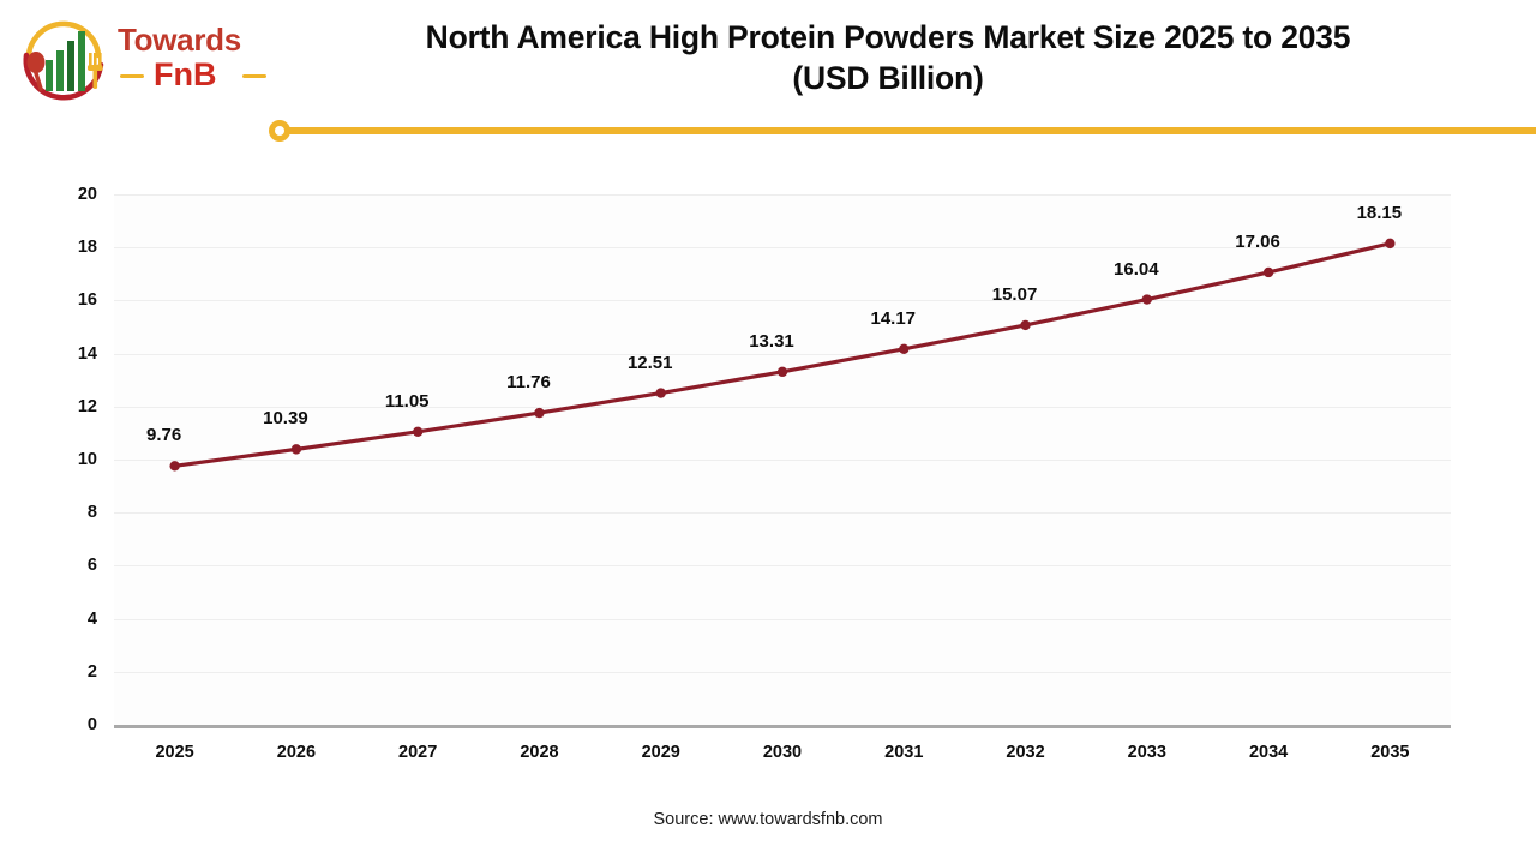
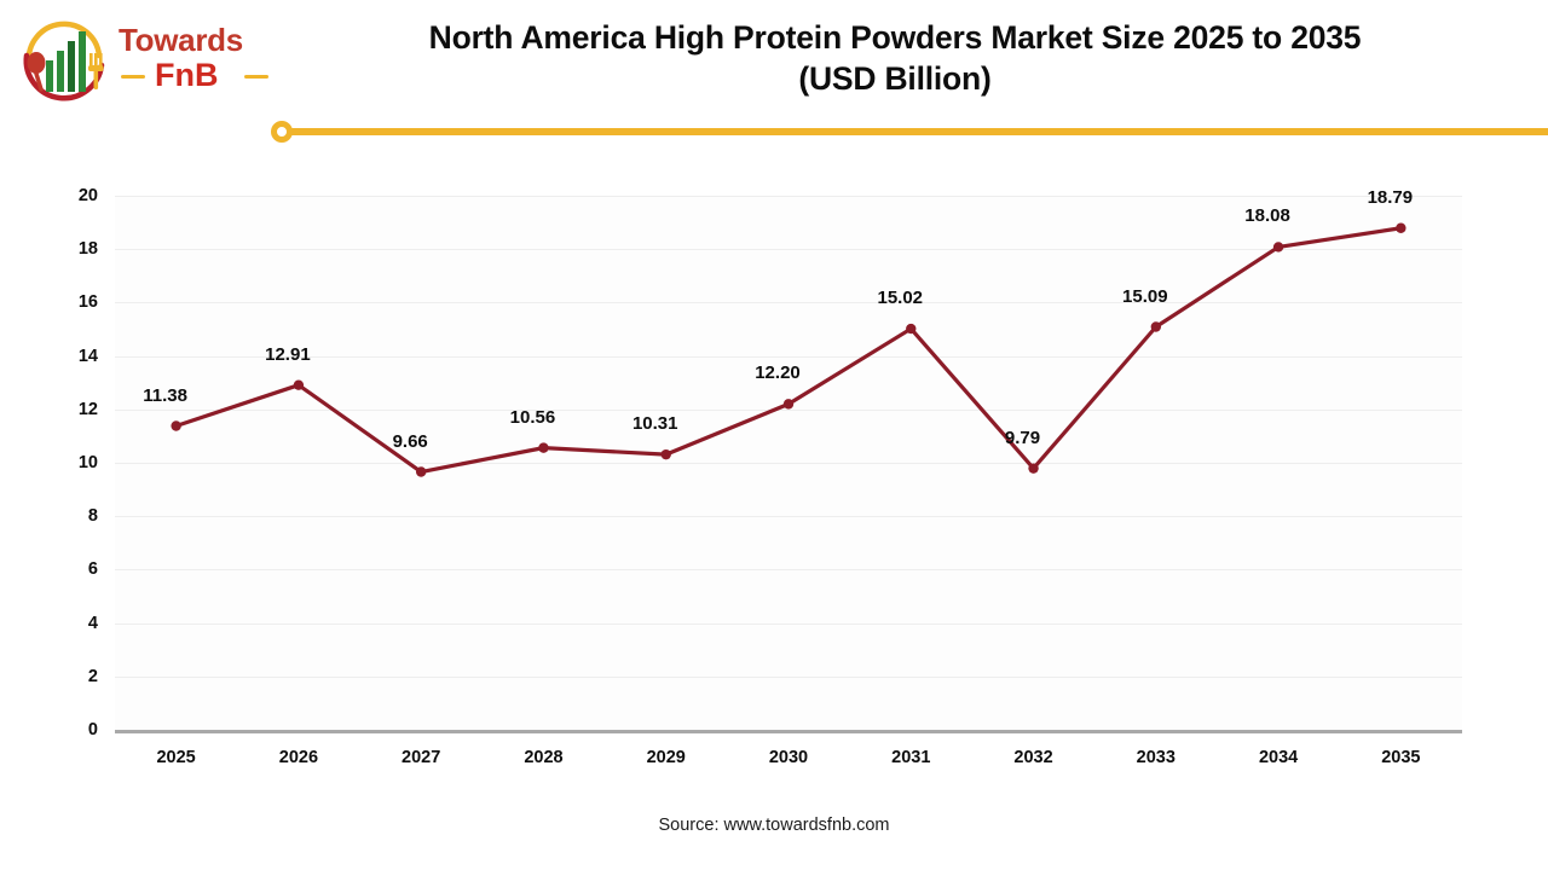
2025: 9.76 -> 11.38
2026: 10.39 -> 12.91
2027: 11.05 -> 9.66
2028: 11.76 -> 10.56
2029: 12.51 -> 10.31
2030: 13.31 -> 12.20
2031: 14.17 -> 15.02
2032: 15.07 -> 9.79
2033: 16.04 -> 15.09
2034: 17.06 -> 18.08
2035: 18.15 -> 18.79
